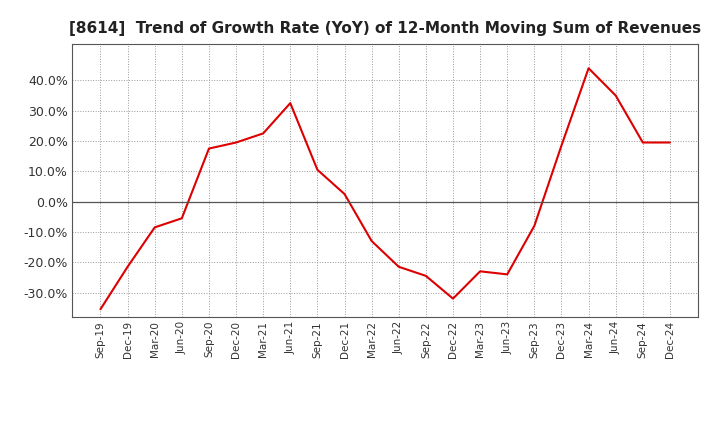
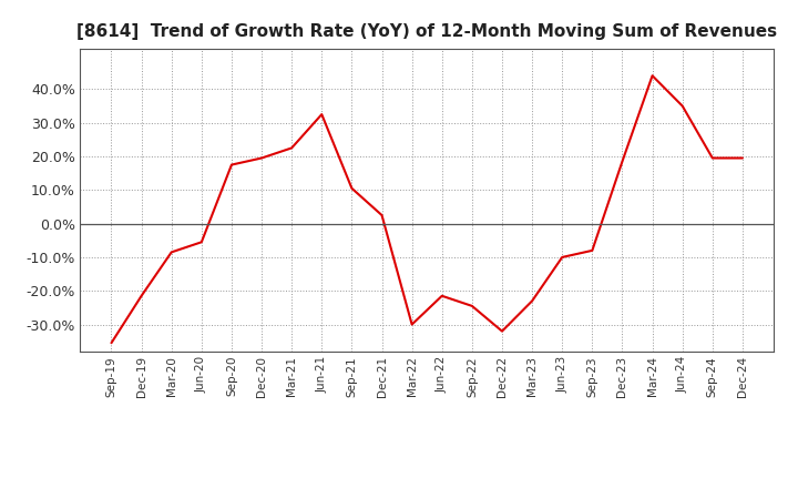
Mar-22: -13.0% -> -30.0%
Jun-23: -24.0% -> -10.0%
